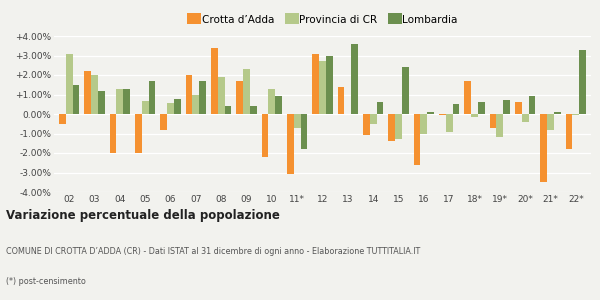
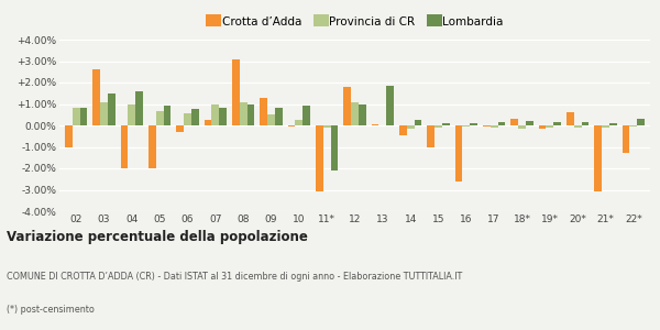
Crotta d’Adda/02: -0.5% -> -1.0%
Provincia di CR/02: 3.1% -> 0.8%
Lombardia/02: 1.5% -> 0.8%
Crotta d’Adda/03: 2.2% -> 2.6%
Provincia di CR/03: 2.0% -> 1.1%
Lombardia/03: 1.2% -> 1.5%
Provincia di CR/04: 1.3% -> 1.0%
Lombardia/04: 1.3% -> 1.6%
Lombardia/05: 1.7% -> 0.9%
Crotta d’Adda/06: -0.8% -> -0.3%
Crotta d’Adda/07: 2.0% -> 0.2%
Lombardia/07: 1.7% -> 0.8%
Crotta d’Adda/08: 3.4% -> 3.1%
Provincia di CR/08: 1.9% -> 1.1%
Lombardia/08: 0.4% -> 1.0%
Crotta d’Adda/09: 1.7% -> 1.3%
Provincia di CR/09: 2.3% -> 0.5%
Lombardia/09: 0.4% -> 0.8%
Crotta d’Adda/10: -2.2% -> -0.1%
Provincia di CR/10: 1.3% -> 0.2%
Provincia di CR/11*: -0.7% -> -0.1%
Lombardia/11*: -1.8% -> -2.1%
Crotta d’Adda/12: 3.1% -> 1.8%
Provincia di CR/12: 2.7% -> 1.1%
Lombardia/12: 3.0% -> 1.0%
Crotta d’Adda/13: 1.4% -> 0.1%
Lombardia/13: 3.6% -> 1.9%
Crotta d’Adda/14: -1.1% -> -0.5%
Provincia di CR/14: -0.5% -> -0.1%
Lombardia/14: 0.6% -> 0.2%
Crotta d’Adda/15: -1.4% -> -1.1%
Provincia di CR/15: -1.3% -> -0.1%
Lombardia/15: 2.4% -> 0.1%
Provincia di CR/16: -1.0% -> -0.1%
Provincia di CR/17: -0.9% -> -0.1%
Lombardia/17: 0.5% -> 0.1%
Crotta d’Adda/18*: 1.7% -> 0.3%
Lombardia/18*: 0.6% -> 0.2%
Crotta d’Adda/19*: -0.7% -> -0.1%
Provincia di CR/19*: -1.2% -> -0.1%
Lombardia/19*: 0.7% -> 0.1%
Provincia di CR/20*: -0.4% -> -0.1%
Lombardia/20*: 0.9% -> 0.1%
Crotta d’Adda/21*: -3.5% -> -3.1%
Provincia di CR/21*: -0.8% -> -0.1%
Crotta d’Adda/22*: -1.8% -> -1.3%
Lombardia/22*: 3.3% -> 0.3%
